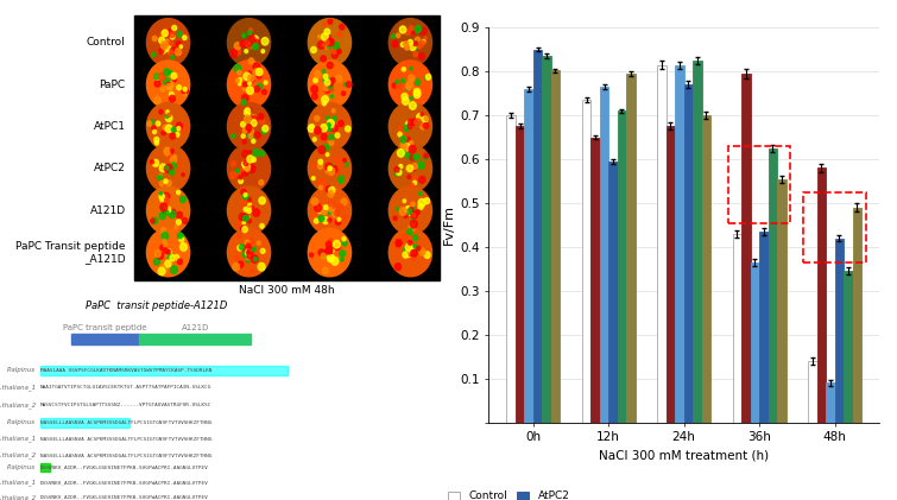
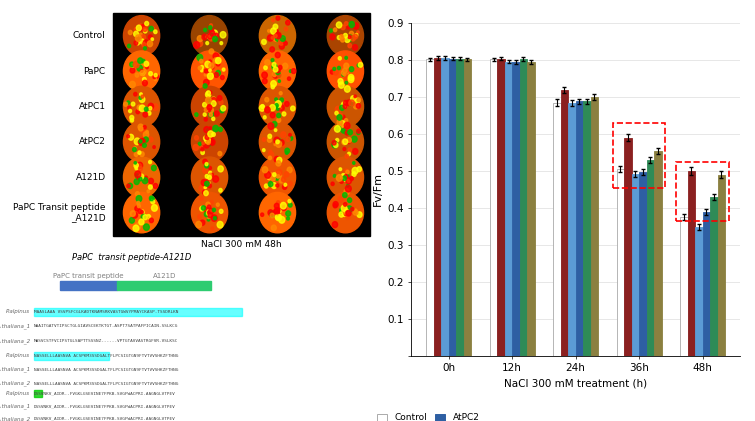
Control/0h: 0.700 -> 0.802
PaPC/0h: 0.675 -> 0.806
AtPC1/0h: 0.760 -> 0.805
AtPC2/0h: 0.850 -> 0.804
A121D/0h: 0.835 -> 0.804
Control/12h: 0.735 -> 0.802
PaPC/12h: 0.650 -> 0.804
AtPC1/12h: 0.765 -> 0.796
AtPC2/12h: 0.595 -> 0.795
A121D/12h: 0.710 -> 0.803
Control/24h: 0.815 -> 0.685
PaPC/24h: 0.675 -> 0.720
AtPC1/24h: 0.815 -> 0.685
AtPC2/24h: 0.770 -> 0.688
A121D/24h: 0.825 -> 0.688
Control/36h: 0.430 -> 0.505
PaPC/36h: 0.795 -> 0.590
AtPC1/36h: 0.365 -> 0.493
AtPC2/36h: 0.435 -> 0.497
A121D/36h: 0.625 -> 0.530
Control/48h: 0.140 -> 0.375
PaPC/48h: 0.580 -> 0.500
AtPC1/48h: 0.090 -> 0.348
AtPC2/48h: 0.420 -> 0.390
A121D/48h: 0.345 -> 0.430
